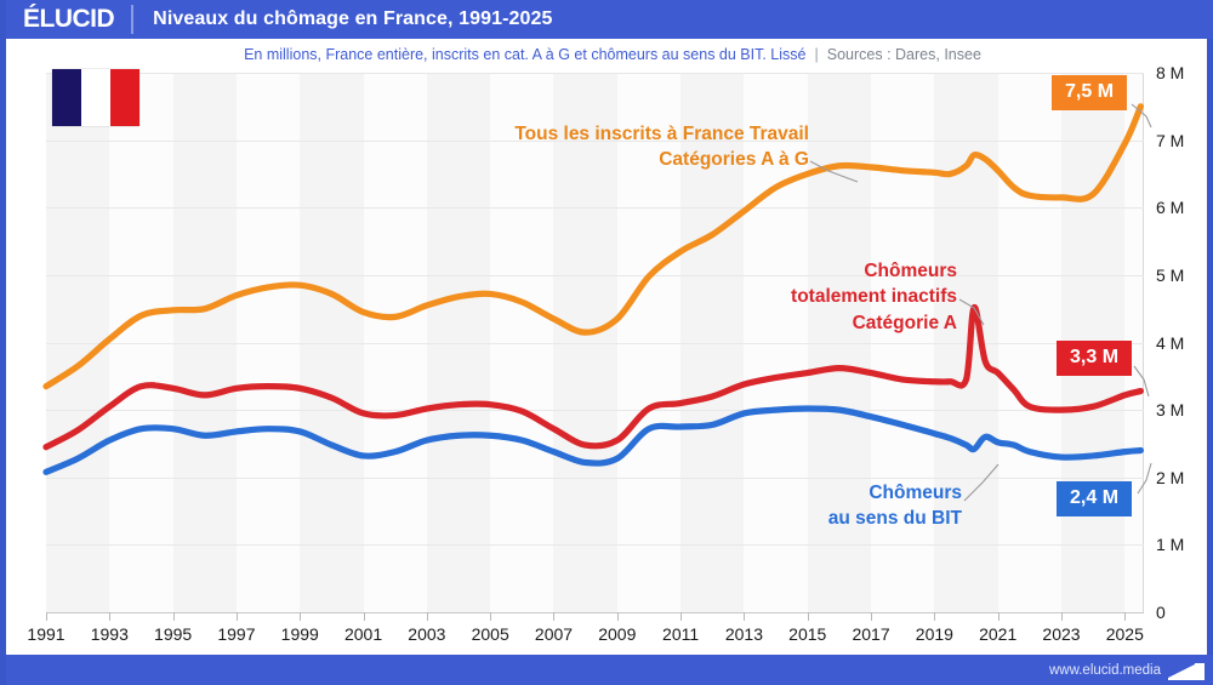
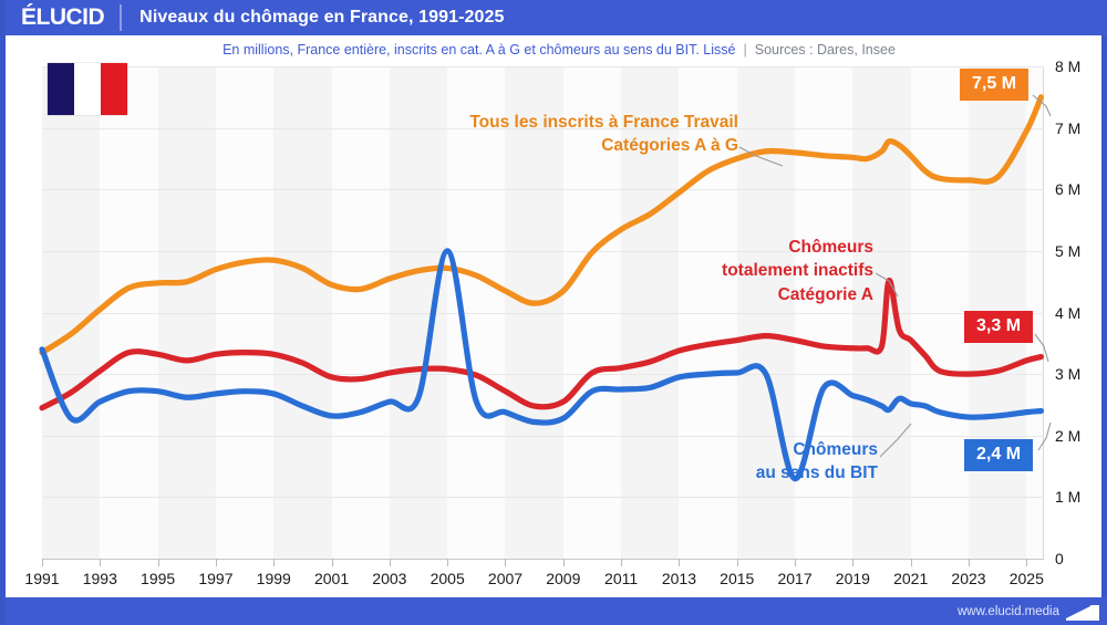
Chômeurs au sens du BIT/1991: 2.1M -> 3.4M
Chômeurs au sens du BIT/2005: 2.6M -> 5.0M
Chômeurs au sens du BIT/2017: 2.9M -> 1.3M
